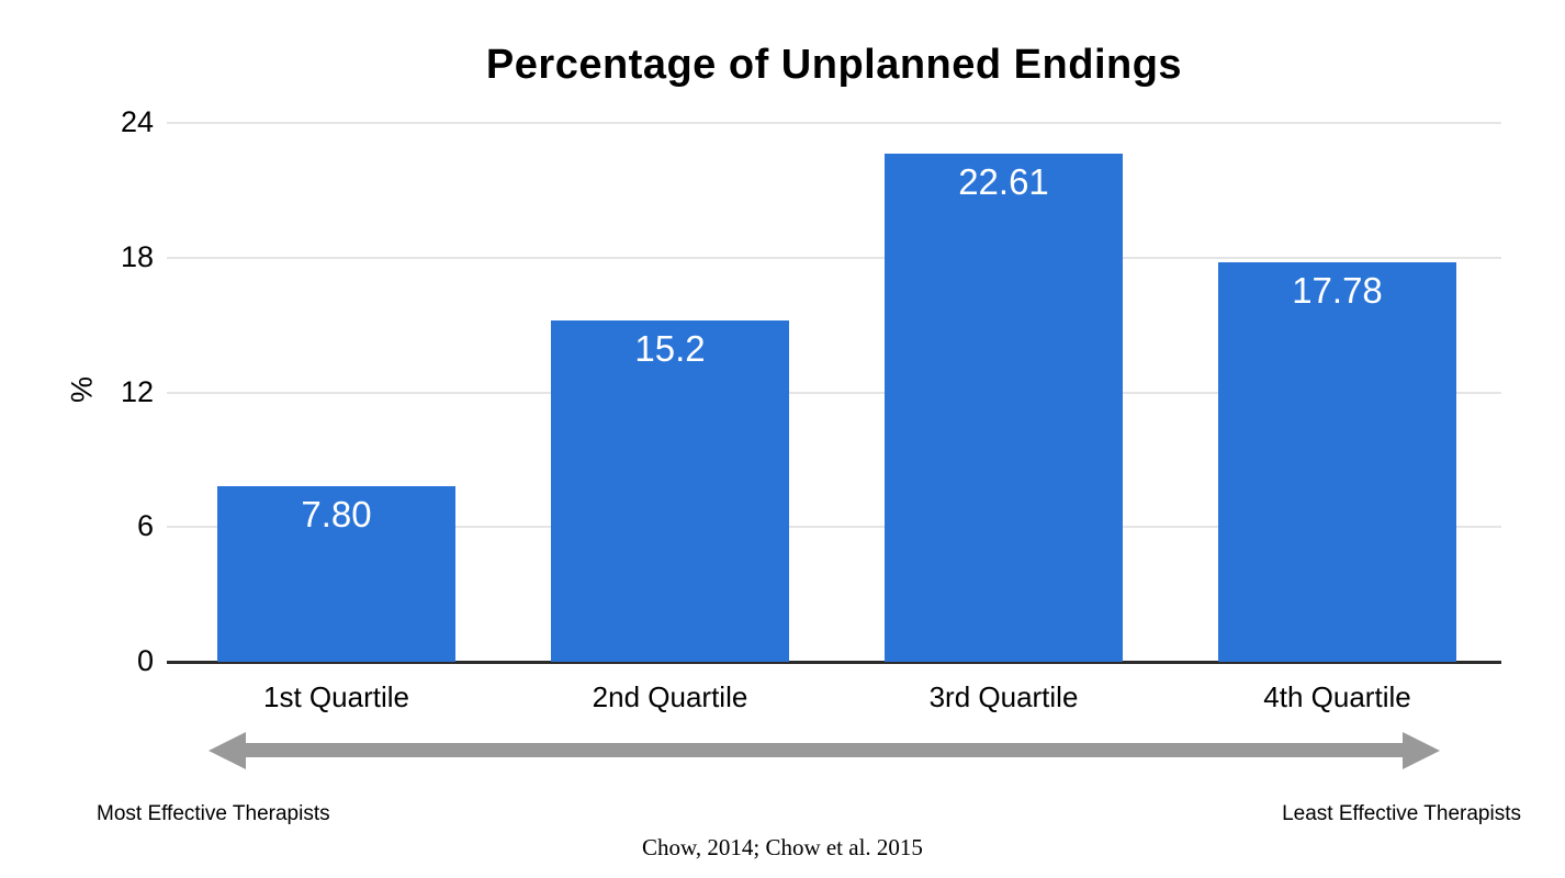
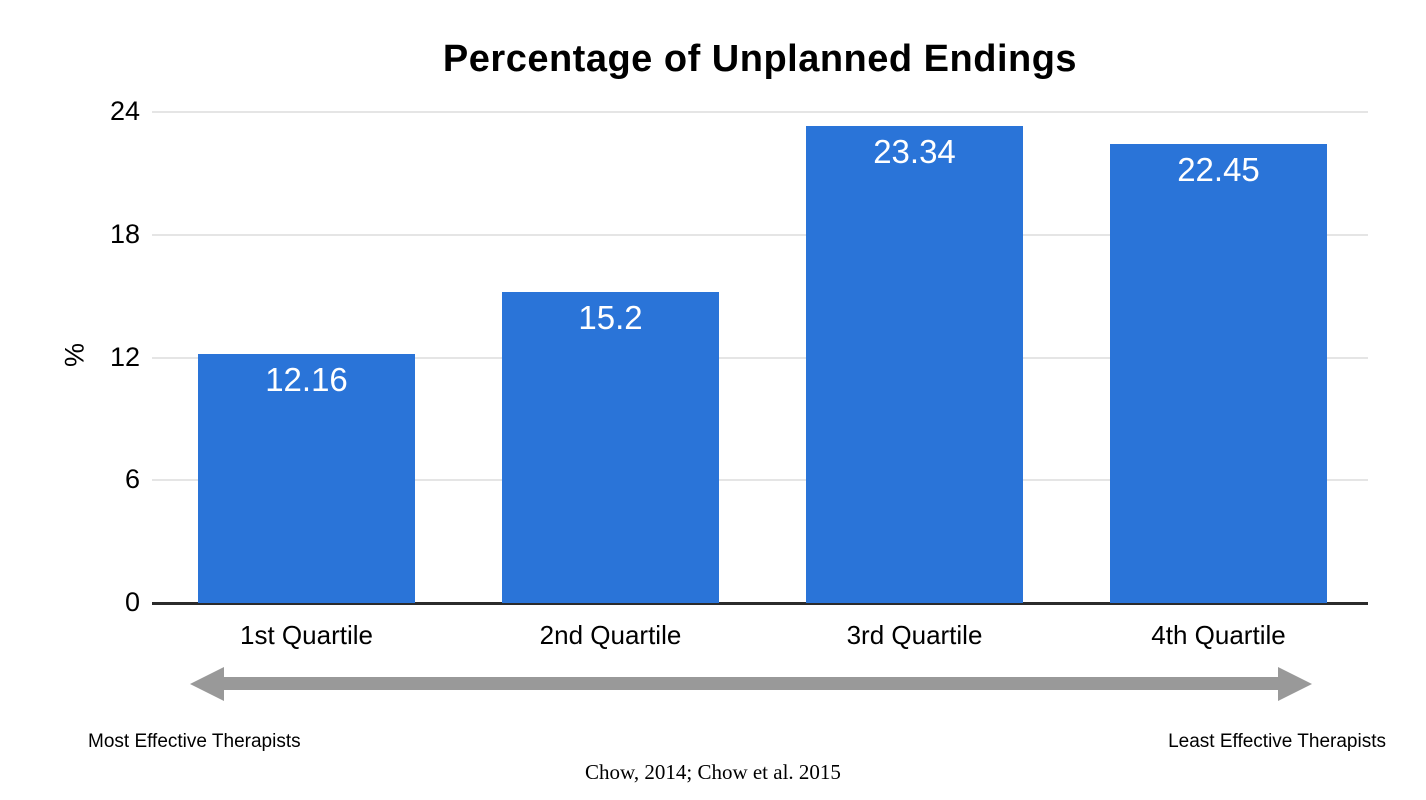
1st Quartile: 7.80 -> 12.16
3rd Quartile: 22.61 -> 23.34
4th Quartile: 17.78 -> 22.45
